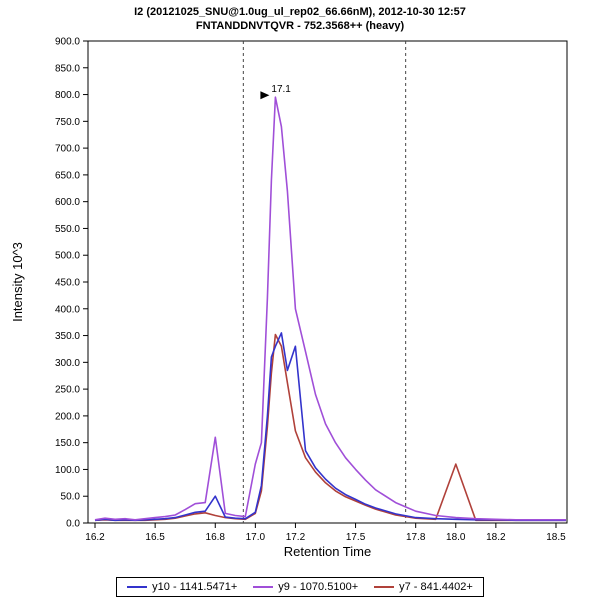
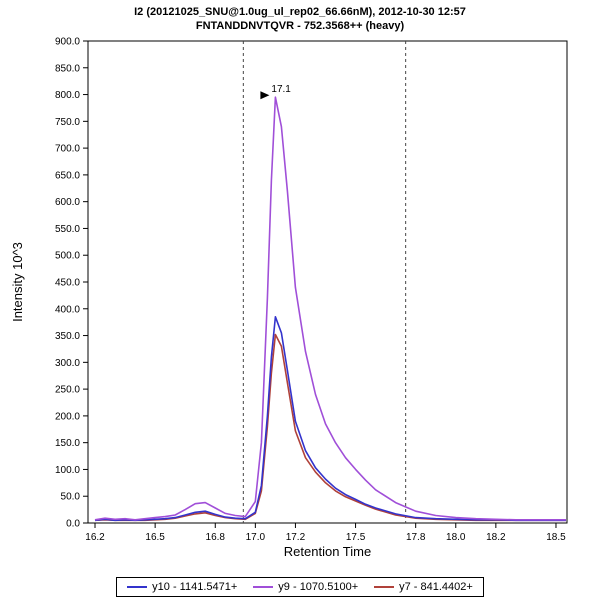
y10 - 1141.5471+/16.8: 50 -> 20
y9 - 1070.5100+/16.8: 160 -> 30
y9 - 1070.5100+/17.0: 110 -> 40
y10 - 1141.5471+/17.1: 330 -> 380
y10 - 1141.5471+/17.2: 330 -> 190
y9 - 1070.5100+/17.2: 400 -> 440
y7 - 841.4402+/18.0: 110 -> 10
